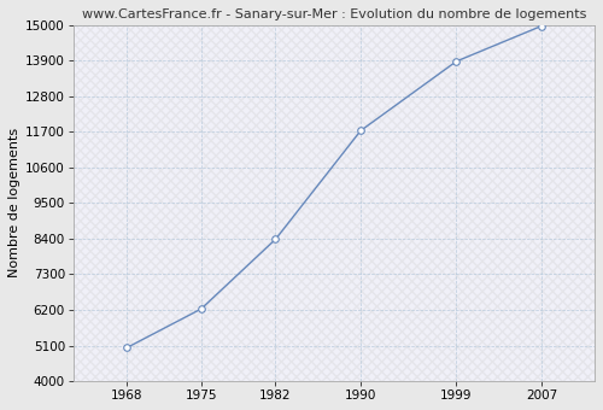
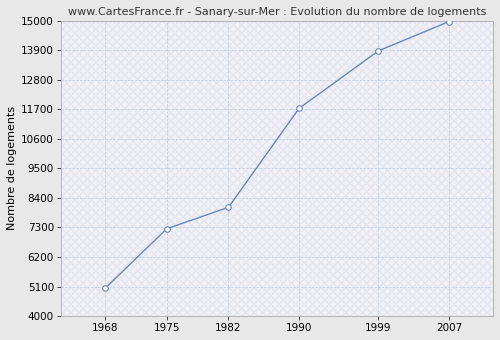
1975: 6230 -> 7250
1982: 8380 -> 8050
